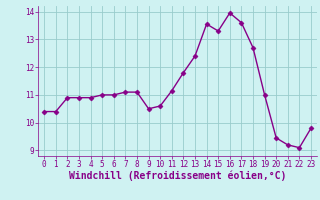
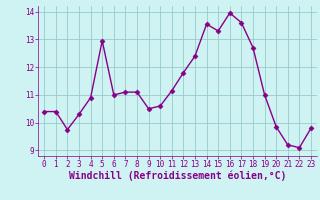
2: 10.90 -> 9.75
3: 10.90 -> 10.30
5: 11.00 -> 12.95
20: 9.45 -> 9.85
